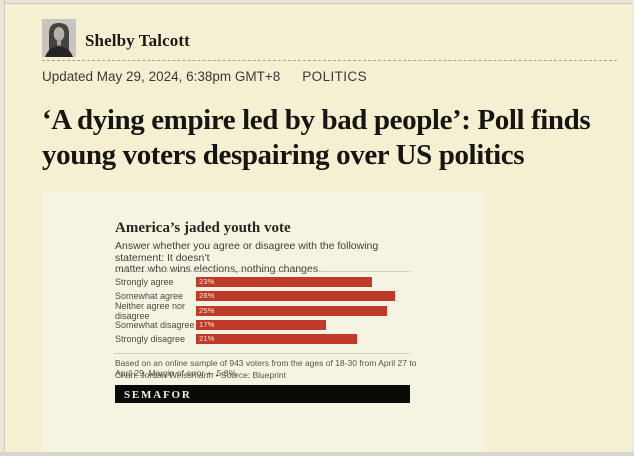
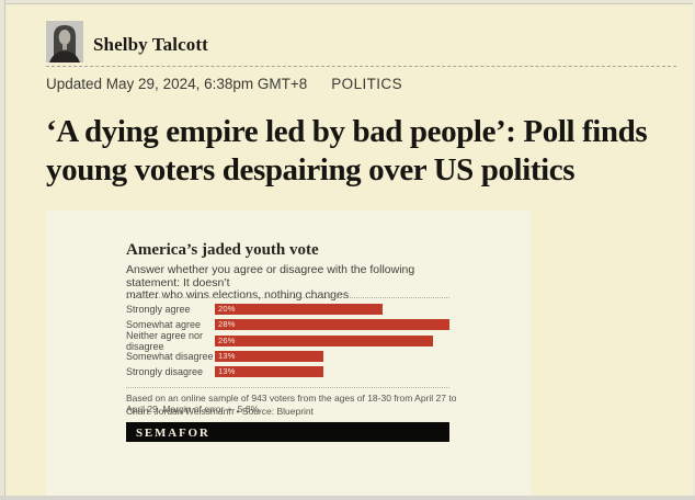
Strongly agree: 23% -> 20%
Somewhat agree: 26% -> 28%
Neither agree nor disagree: 25% -> 26%
Somewhat disagree: 17% -> 13%
Strongly disagree: 21% -> 13%
